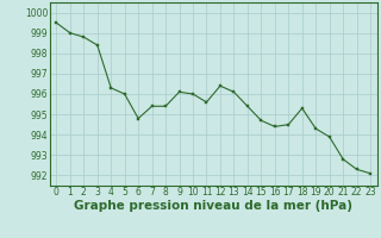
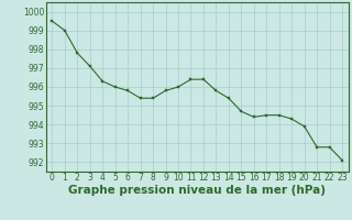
2: 998.8 -> 997.8
3: 998.4 -> 997.1
6: 994.8 -> 995.8
9: 996.1 -> 995.8
11: 995.6 -> 996.4
13: 996.1 -> 995.8
18: 995.3 -> 994.5
22: 992.3 -> 992.8
